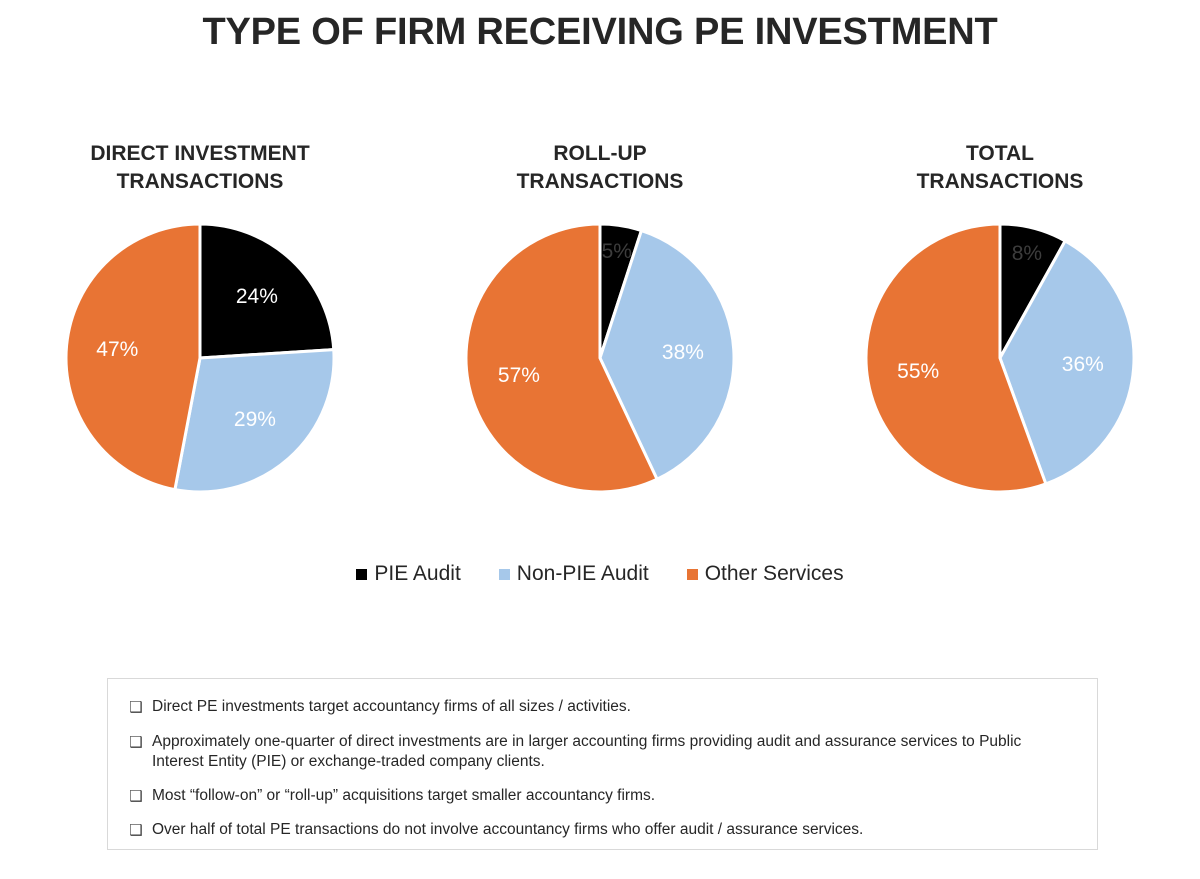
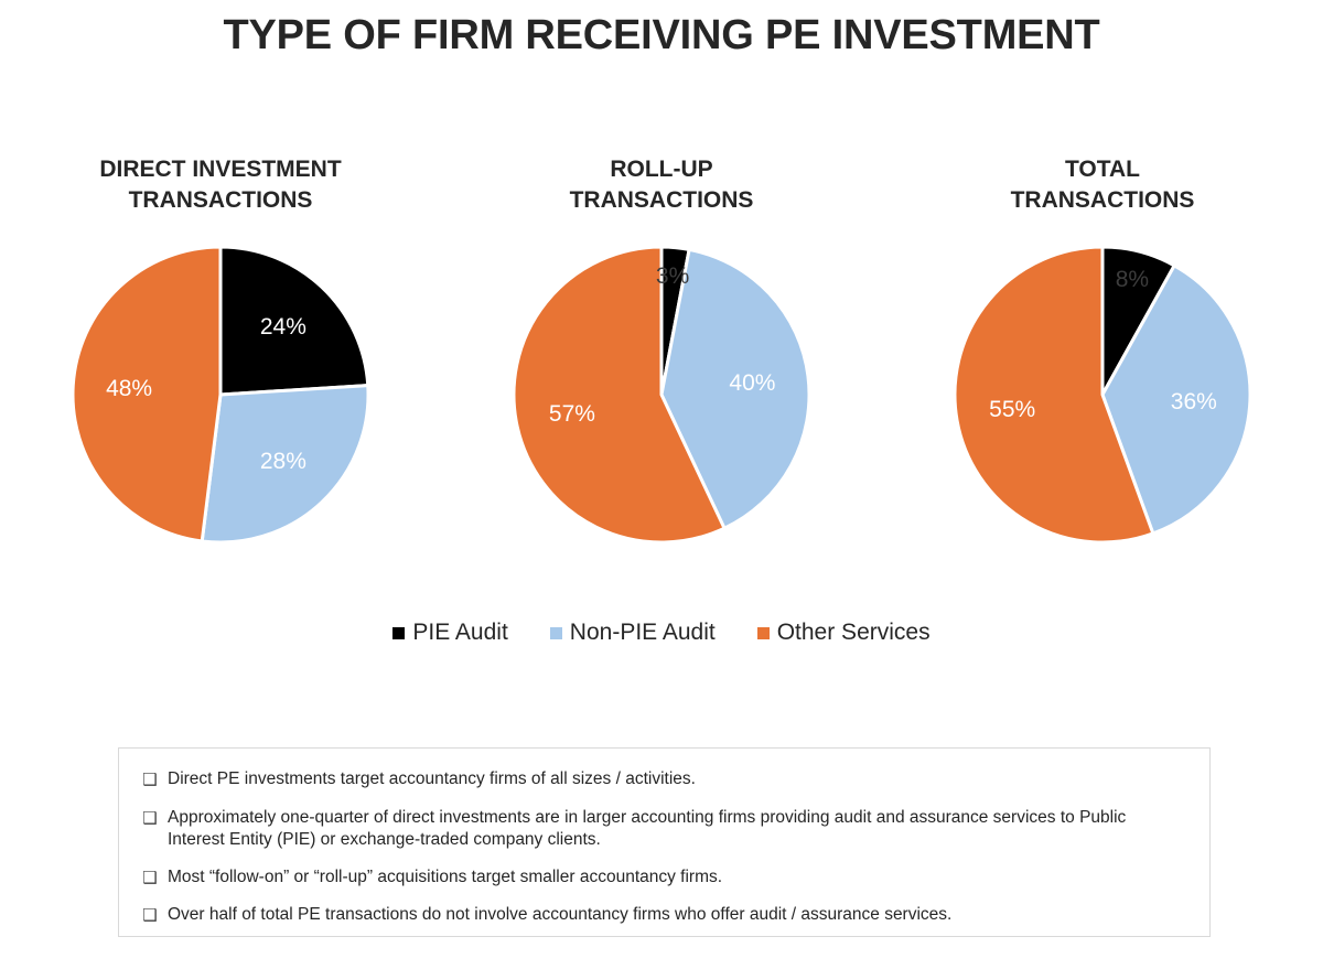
DIRECT INVESTMENT TRANSACTIONS/Non-PIE Audit: 29% -> 28%
DIRECT INVESTMENT TRANSACTIONS/Other Services: 47% -> 48%
ROLL-UP TRANSACTIONS/PIE Audit: 5% -> 3%
ROLL-UP TRANSACTIONS/Non-PIE Audit: 38% -> 40%
